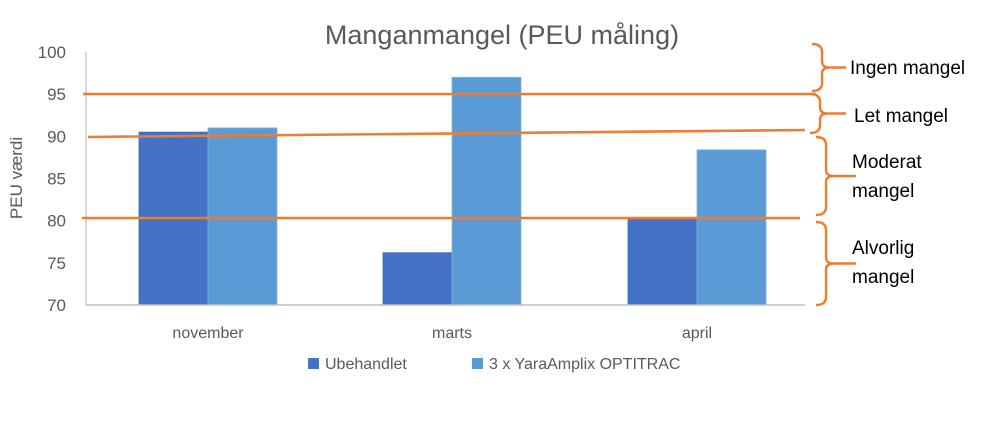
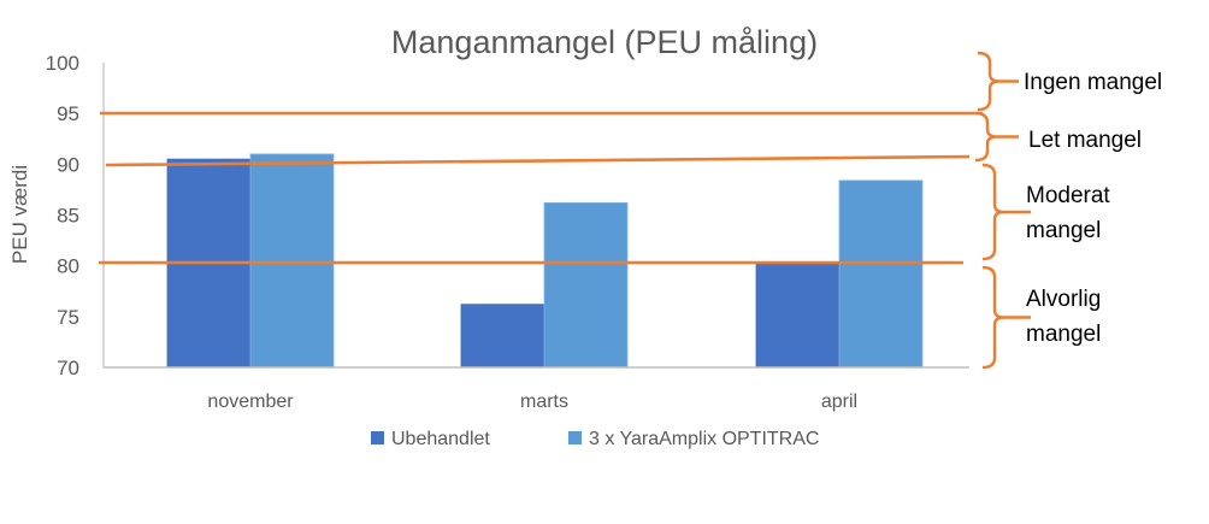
3 x YaraAmplix OPTITRAC/marts: 97 -> 86
